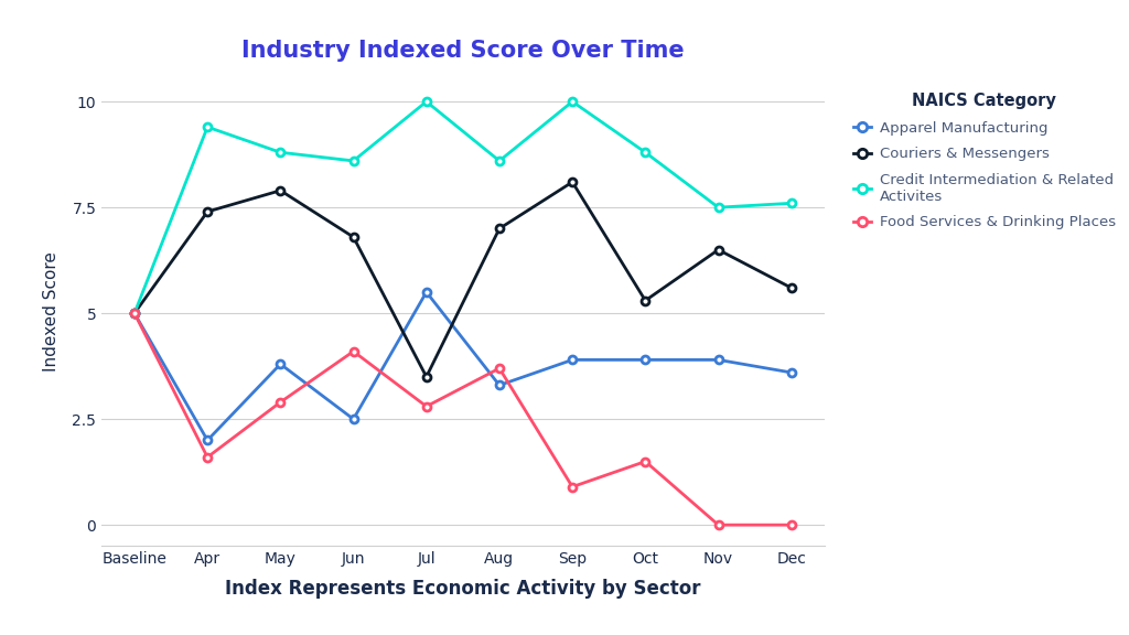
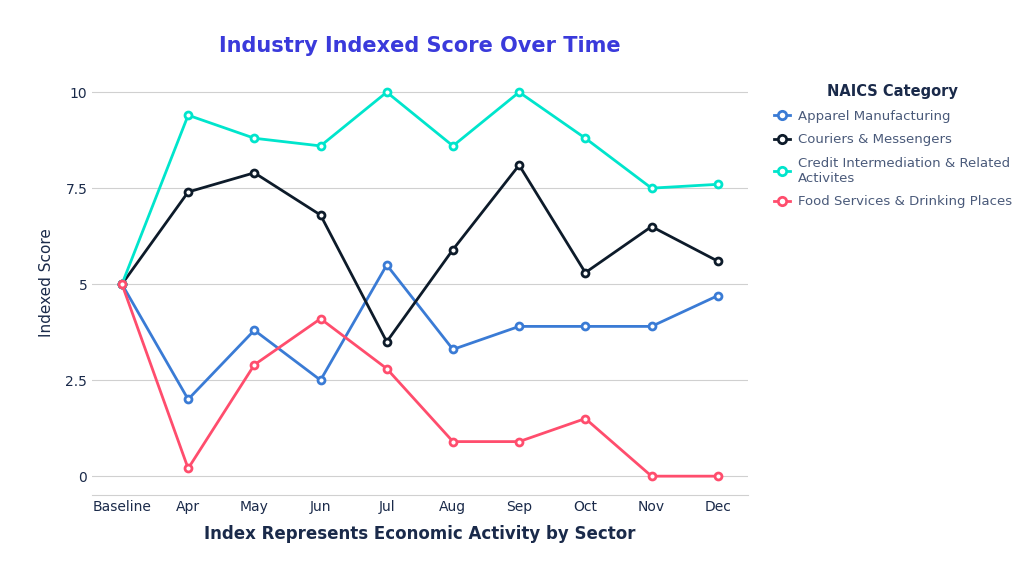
Food Services & Drinking Places/Apr: 1.6 -> 0.2
Couriers & Messengers/Aug: 7.0 -> 5.9
Food Services & Drinking Places/Aug: 3.7 -> 0.9
Apparel Manufacturing/Dec: 3.6 -> 4.7
